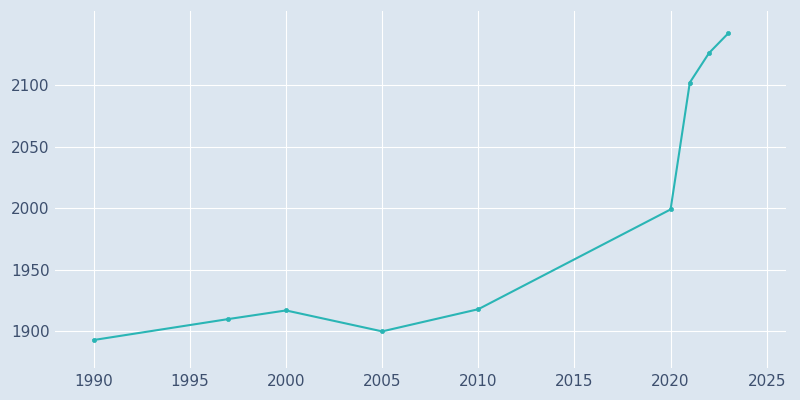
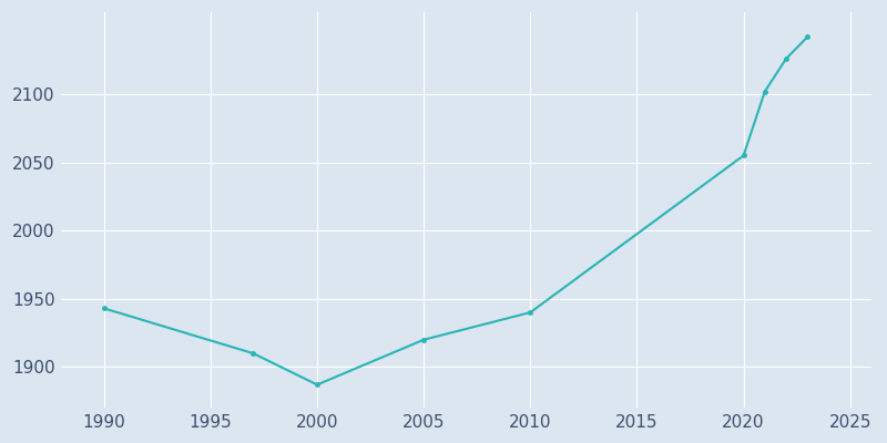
1990: 1893 -> 1943
2000: 1917 -> 1887
2005: 1900 -> 1920
2010: 1918 -> 1940
2020: 1999 -> 2055
